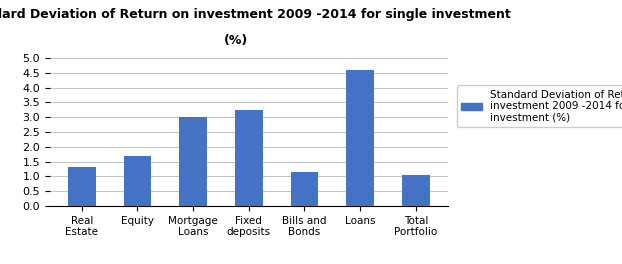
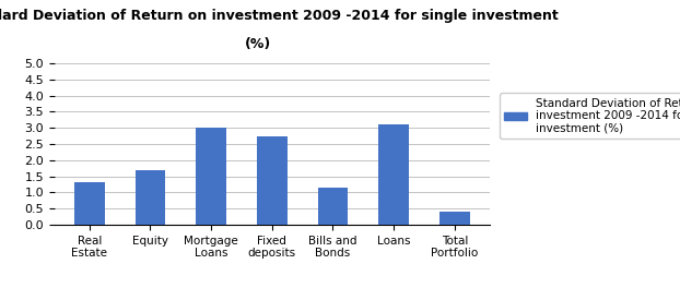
Fixed deposits: 3.25 -> 2.75
Loans: 4.60 -> 3.10
Total Portfolio: 1.05 -> 0.40
